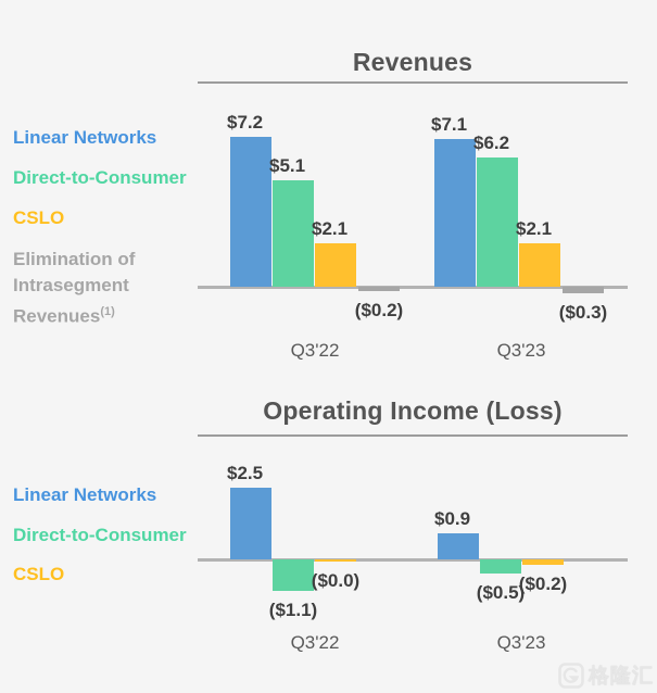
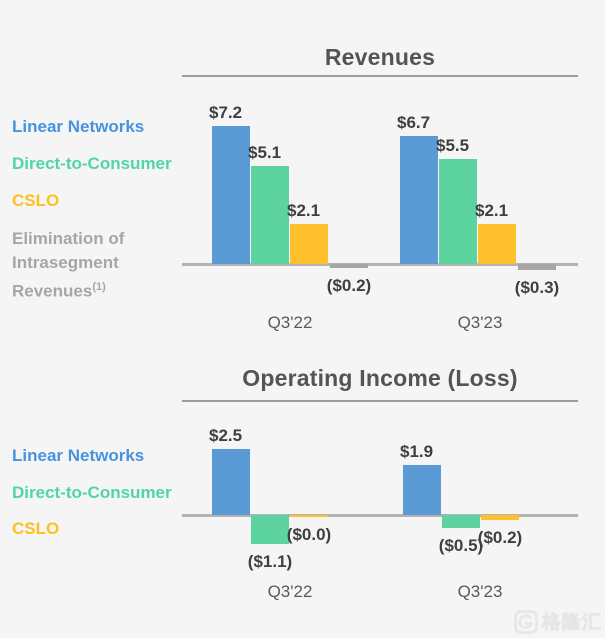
Revenues/Linear Networks/Q3'23: $7.1 -> $6.7
Revenues/Direct-to-Consumer/Q3'23: $6.2 -> $5.5
Operating Income (Loss)/Linear Networks/Q3'23: $0.9 -> $1.9
